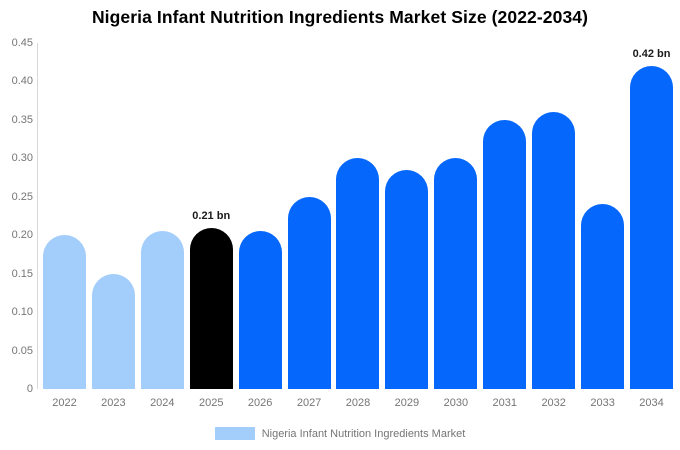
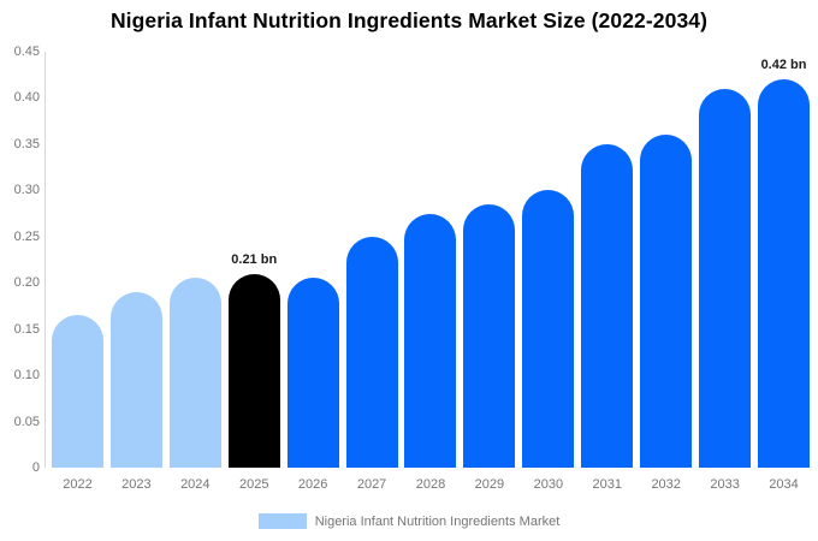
2022: 0.20 -> 0.17
2023: 0.15 -> 0.19
2028: 0.30 -> 0.28
2033: 0.24 -> 0.41
